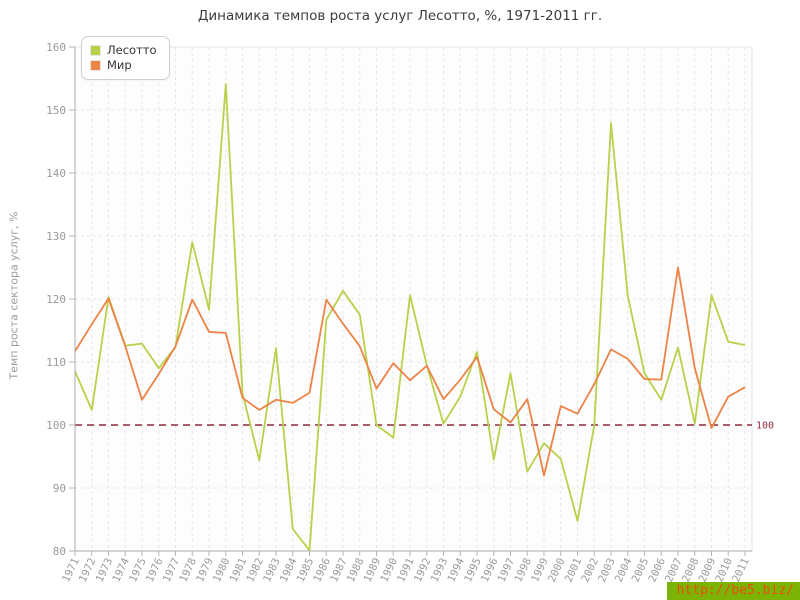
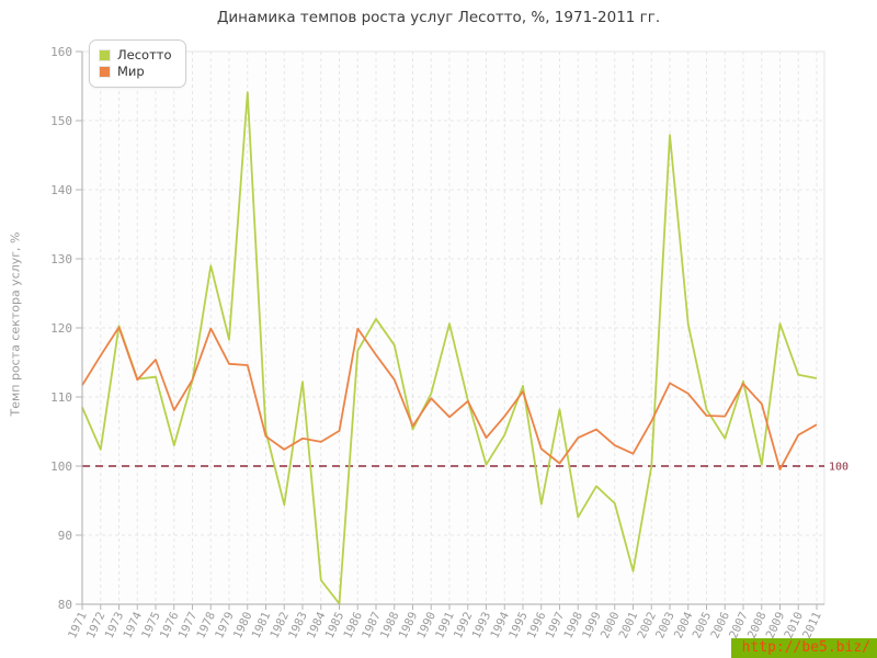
Мир/1975: 104 -> 115
Лесотто/1976: 109 -> 103
Лесотто/1989: 100 -> 105
Лесотто/1990: 98 -> 110
Мир/1999: 92 -> 105
Мир/2007: 125 -> 112
